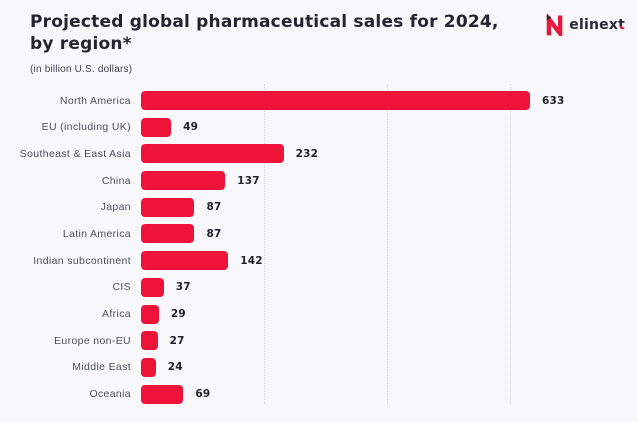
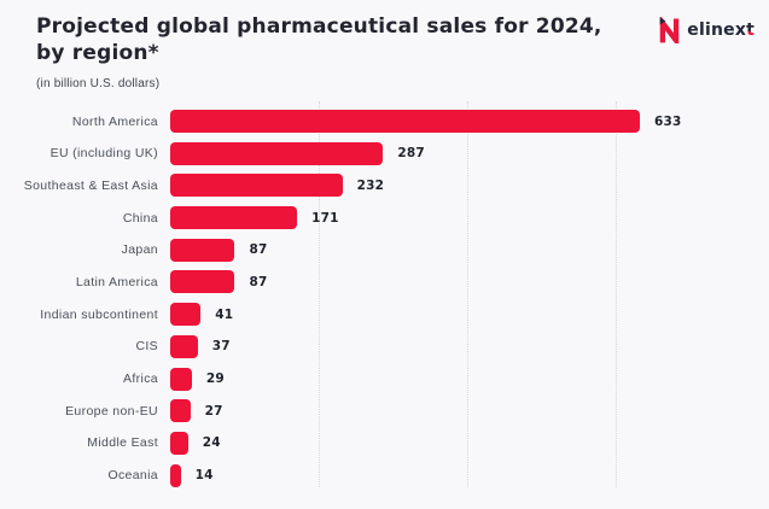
EU (including UK): 49 -> 287
China: 137 -> 171
Indian subcontinent: 142 -> 41
Oceania: 69 -> 14
